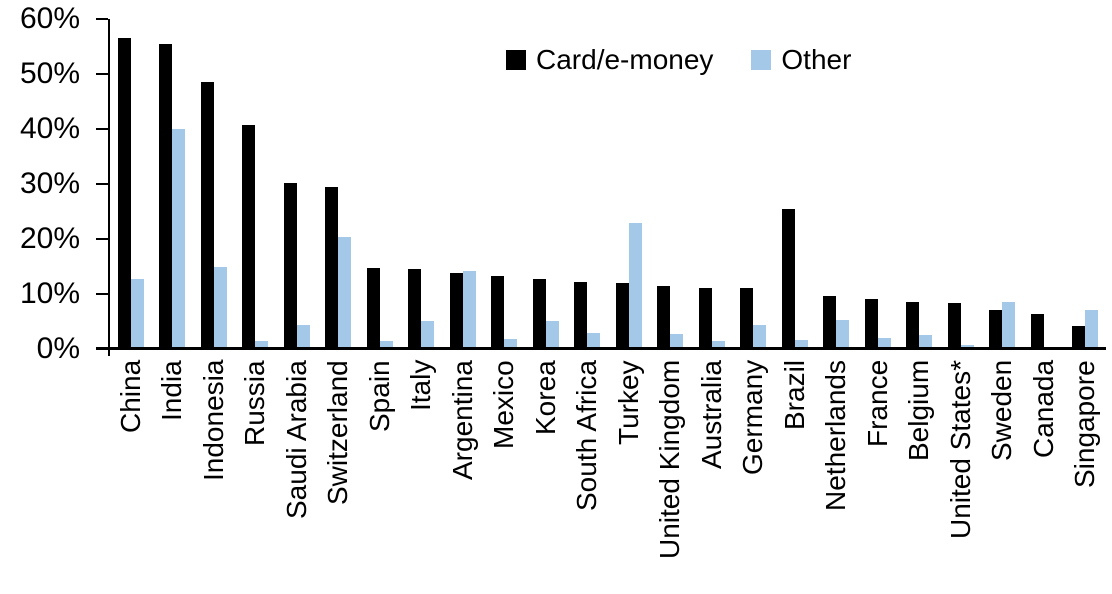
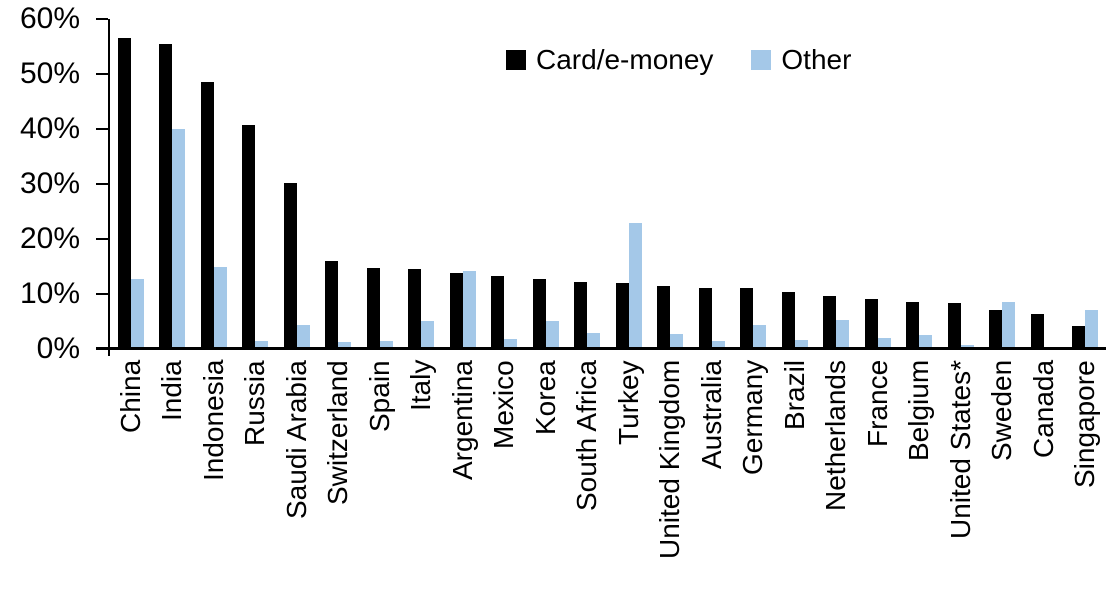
Card/e-money/Switzerland: 29% -> 16%
Other/Switzerland: 20% -> 1%
Card/e-money/Brazil: 25% -> 10%
